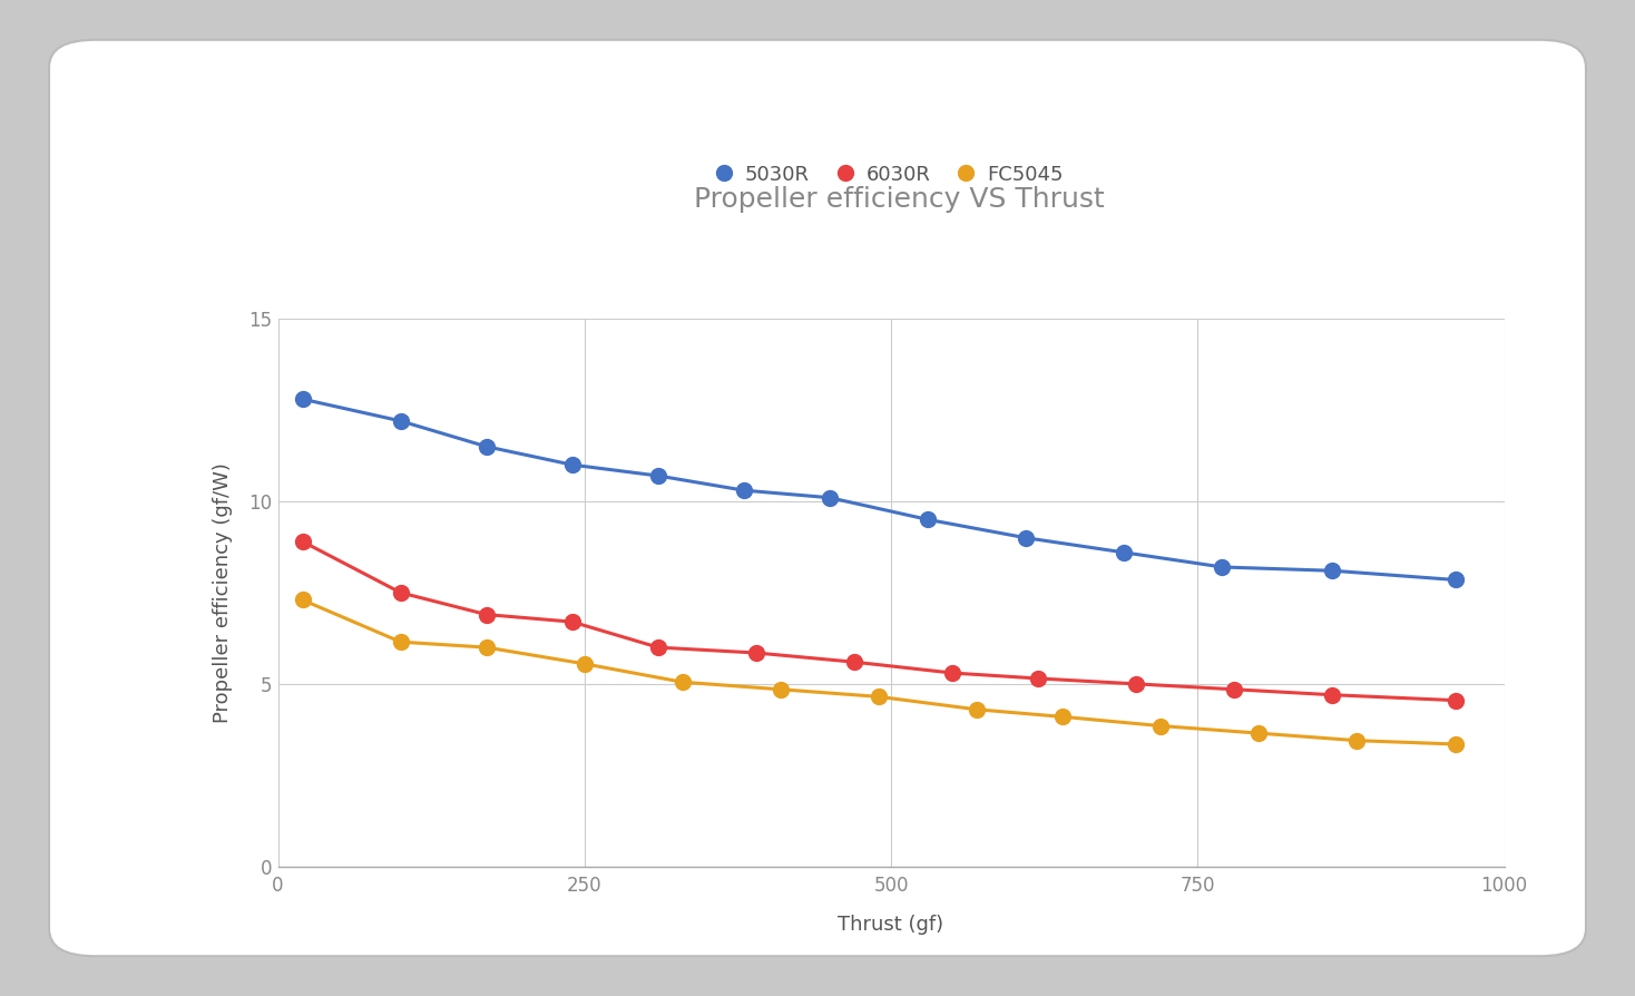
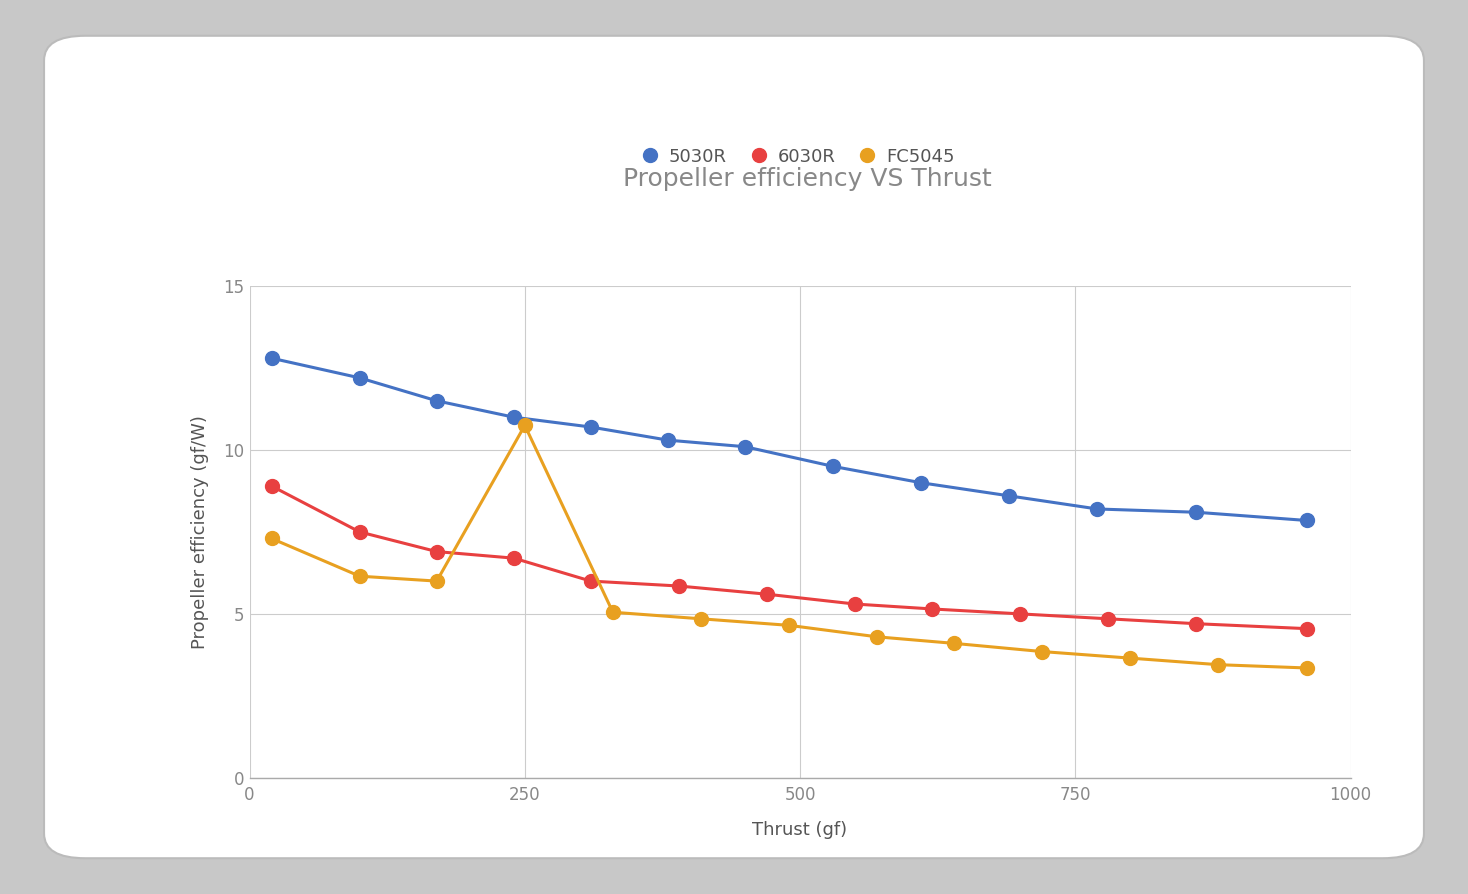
FC5045/250: 5.55 -> 10.75
